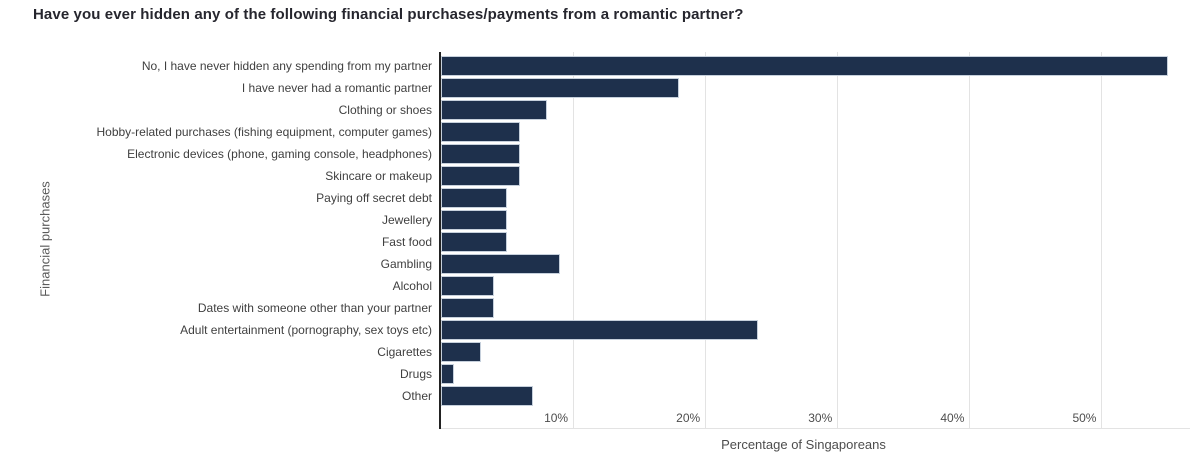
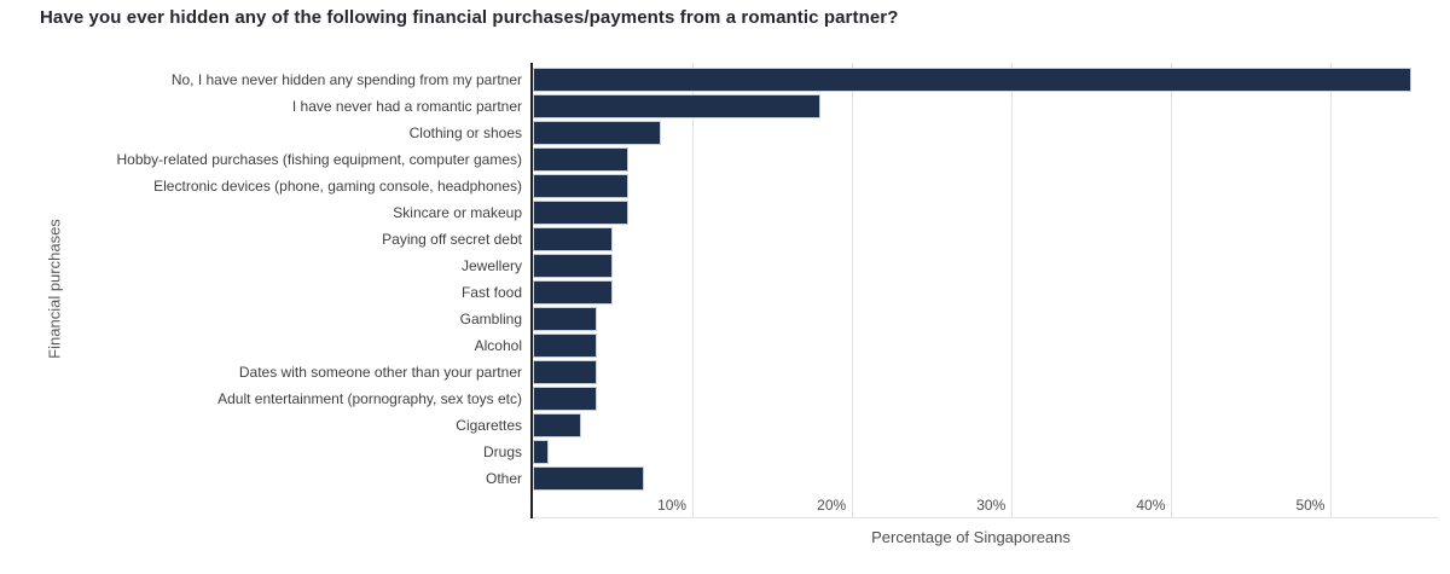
Gambling: 9% -> 4%
Adult entertainment (pornography, sex toys etc): 24% -> 4%
